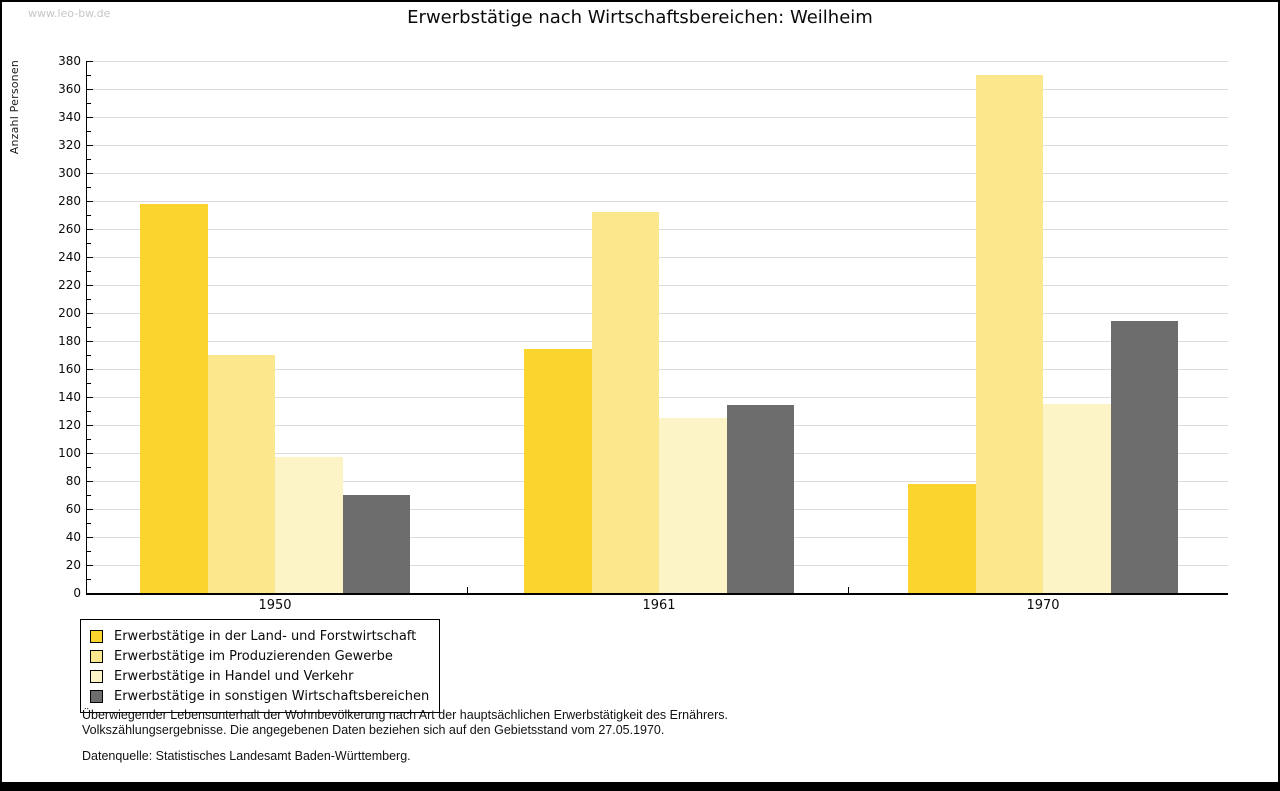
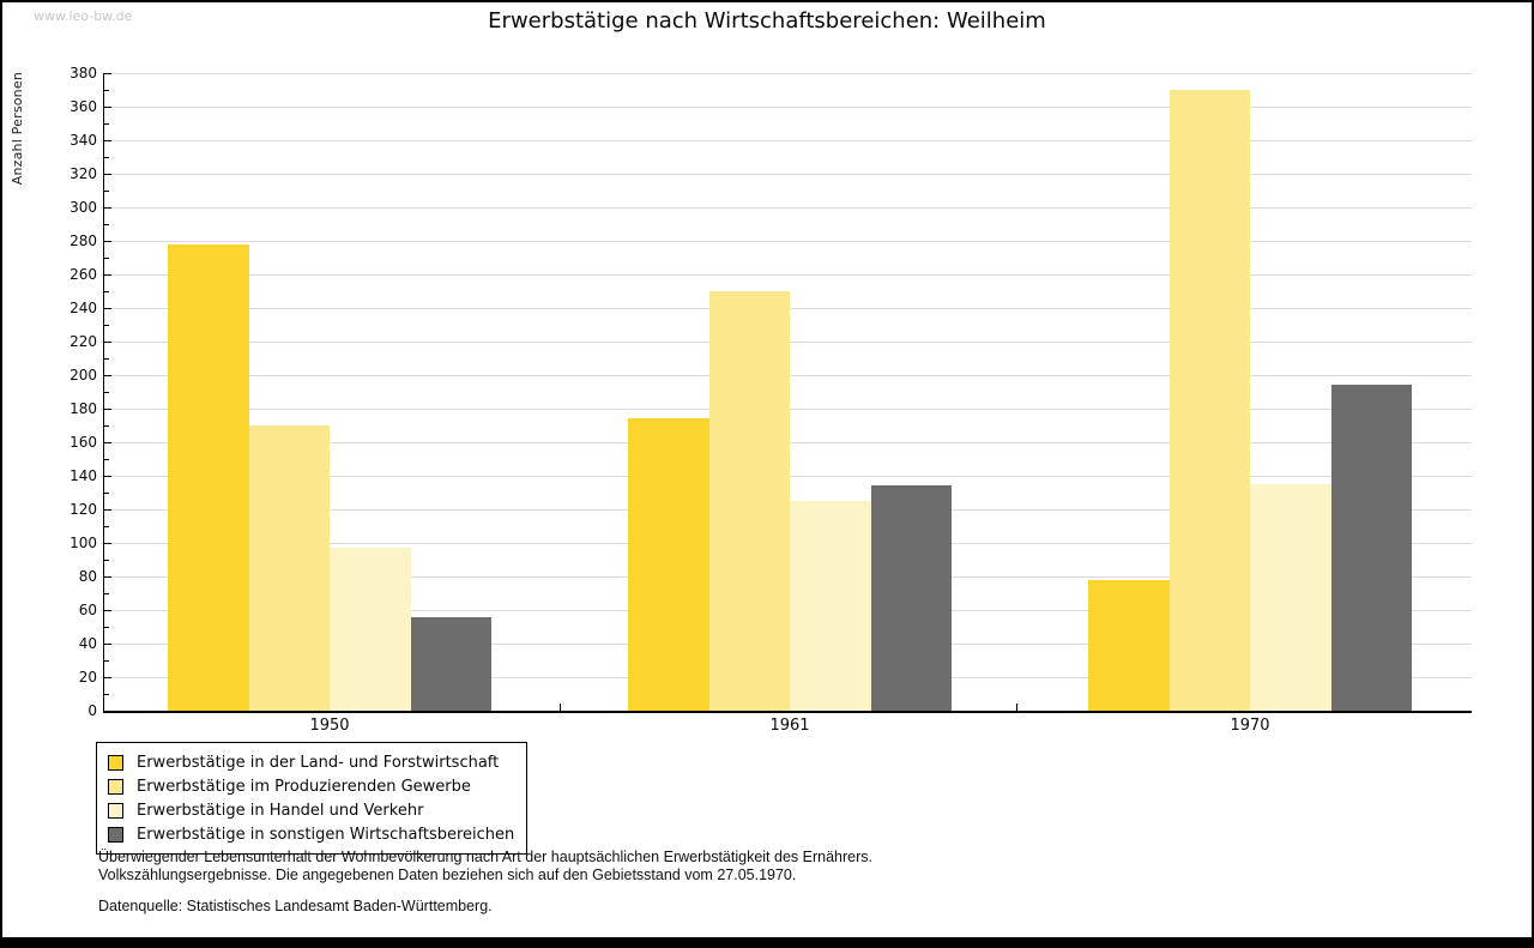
Erwerbstätige in sonstigen Wirtschaftsbereichen/1950: 70 -> 56
Erwerbstätige im Produzierenden Gewerbe/1961: 272 -> 250
